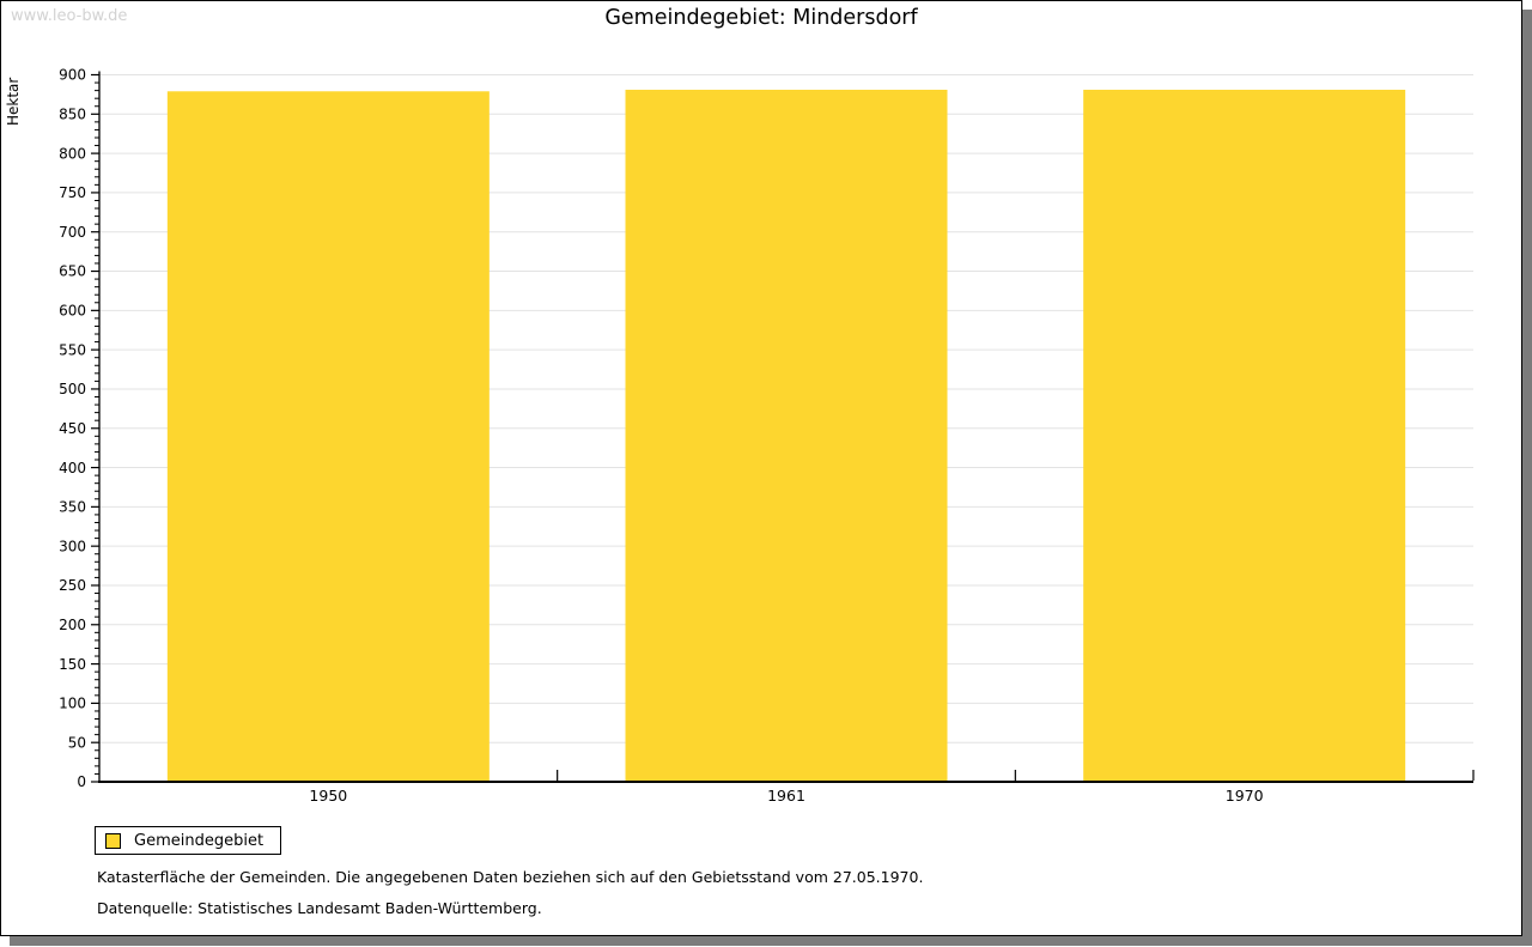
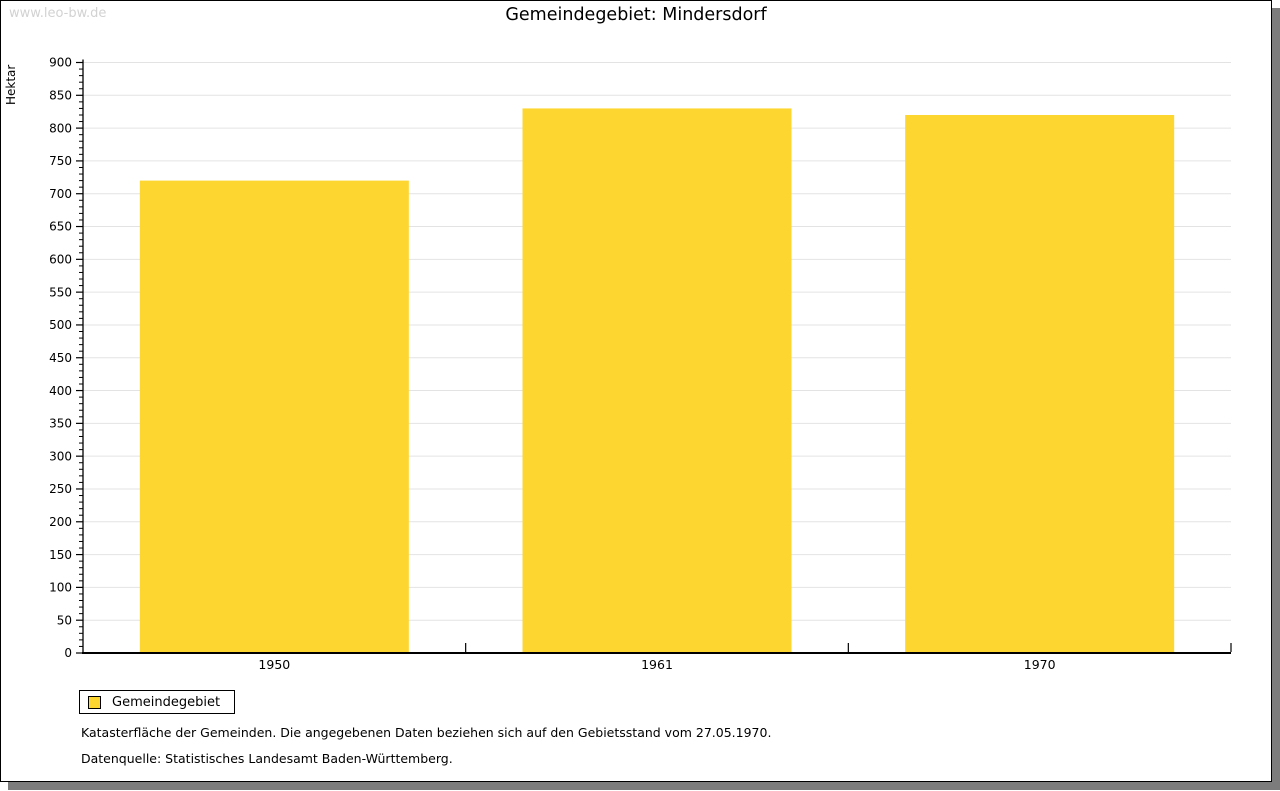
1950: 880 -> 720
1961: 880 -> 830
1970: 880 -> 820
